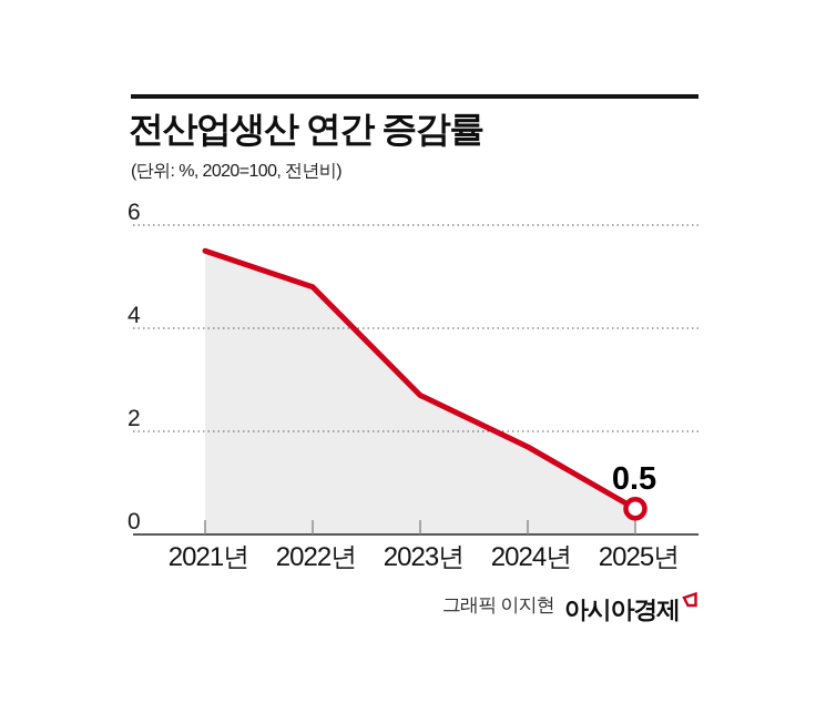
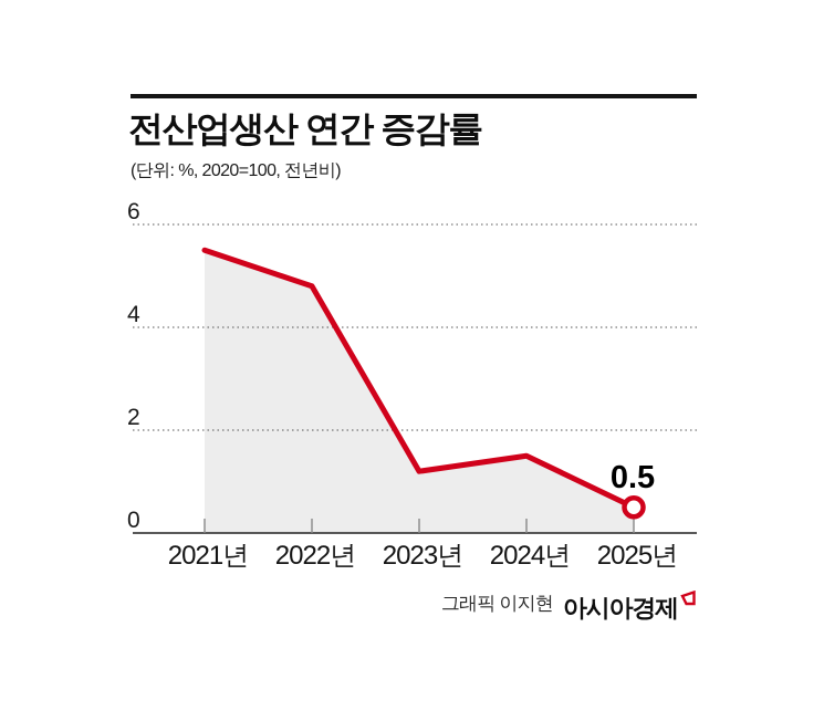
2023년: 2.7 -> 1.2
2024년: 1.7 -> 1.5
